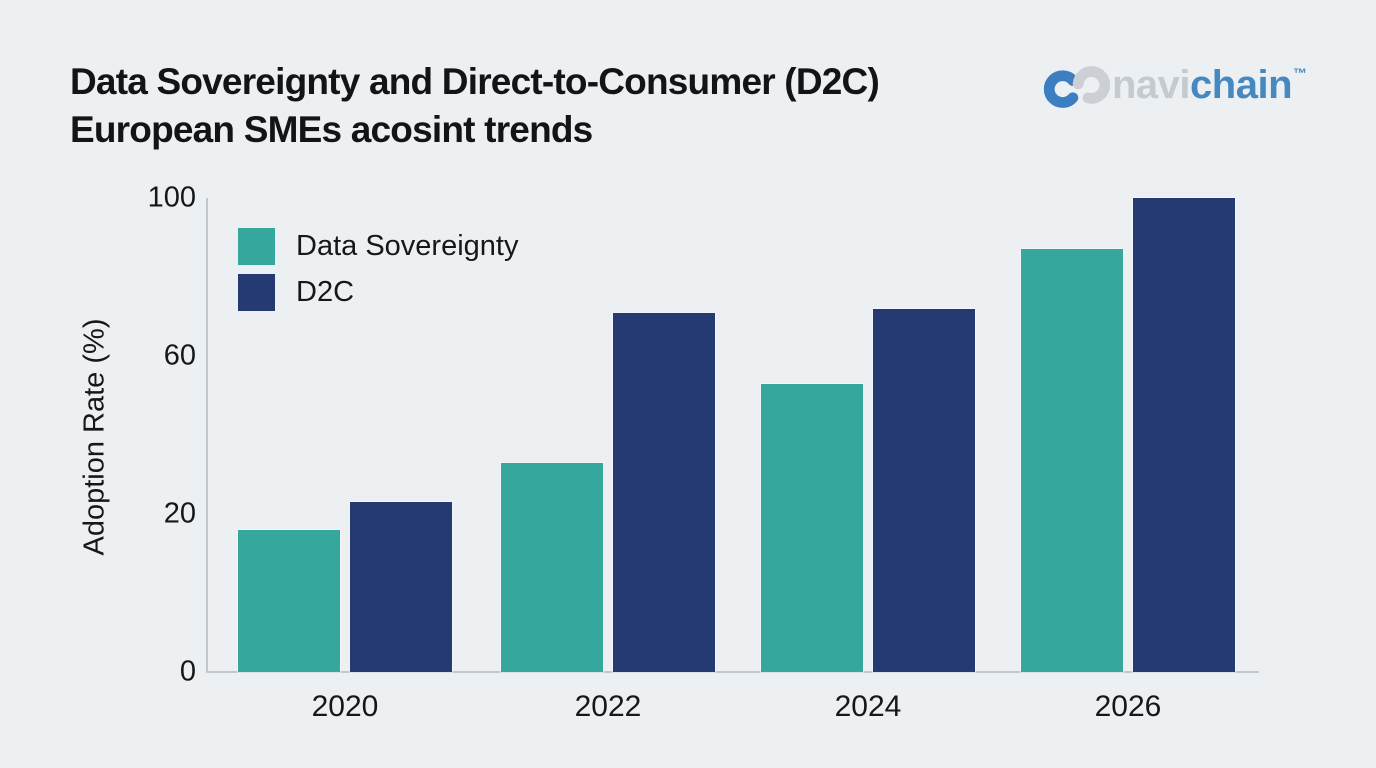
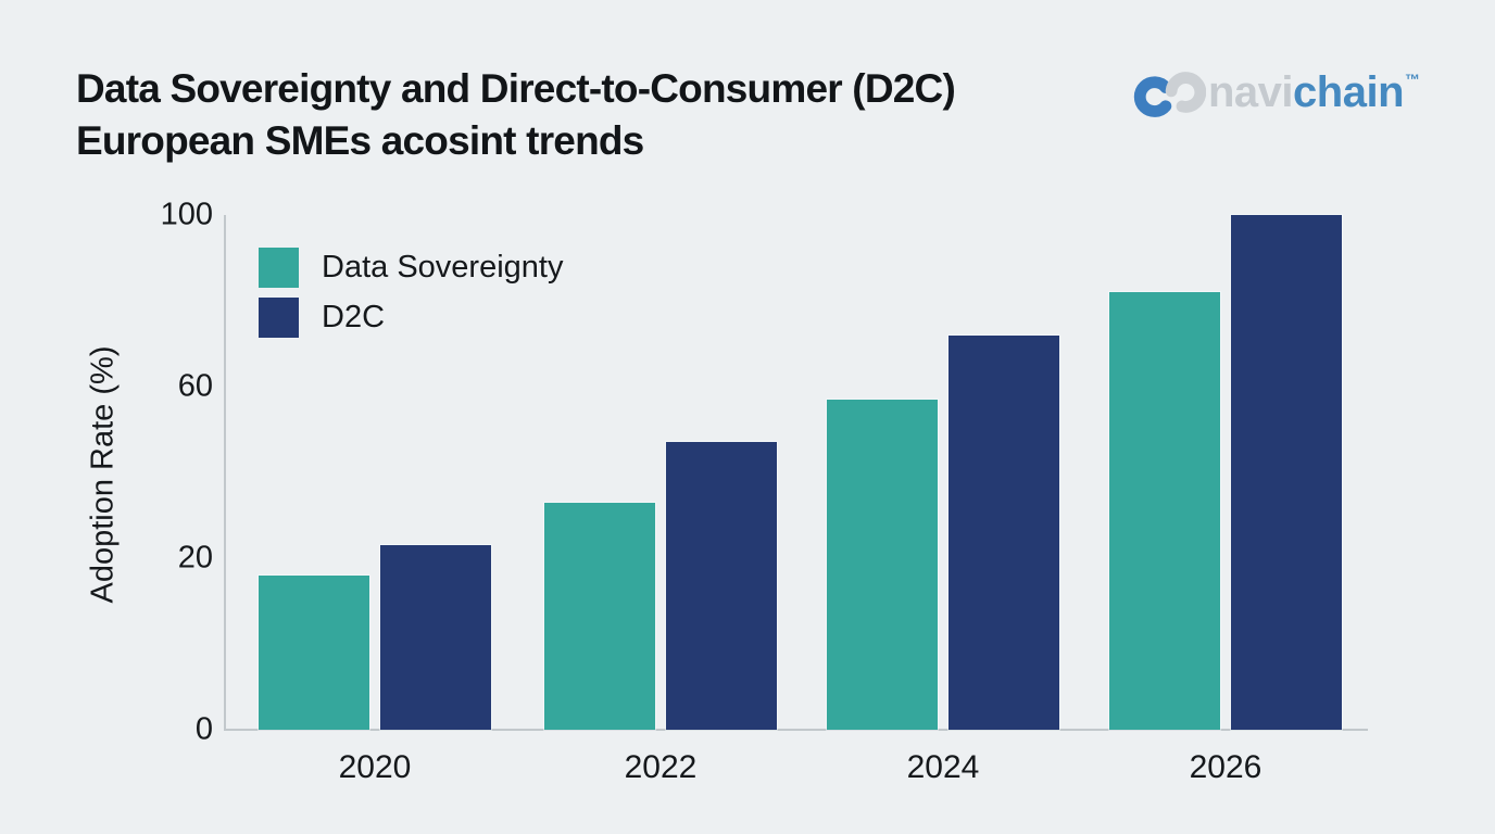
D2C/2022: 71 -> 47
Data Sovereignty/2024: 53 -> 57
Data Sovereignty/2026: 87 -> 82
